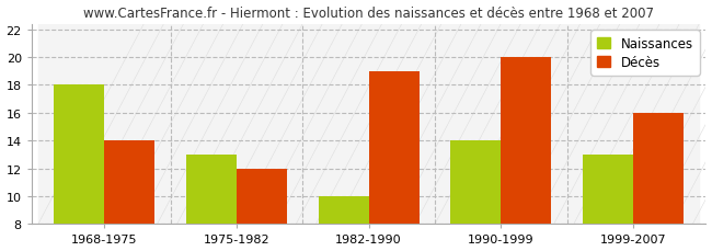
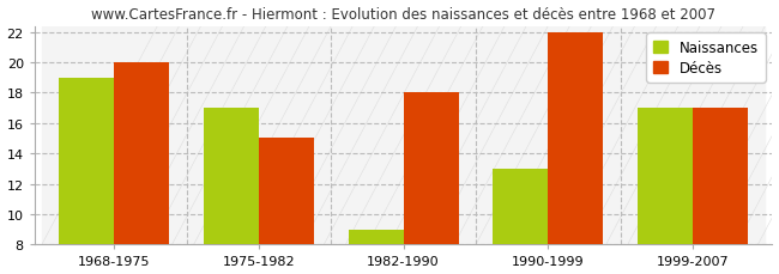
Naissances/1968-1975: 18 -> 19
Décès/1968-1975: 14 -> 20
Naissances/1975-1982: 13 -> 17
Décès/1975-1982: 12 -> 15
Naissances/1982-1990: 10 -> 9
Décès/1982-1990: 19 -> 18
Naissances/1990-1999: 14 -> 13
Décès/1990-1999: 20 -> 22
Naissances/1999-2007: 13 -> 17
Décès/1999-2007: 16 -> 17
